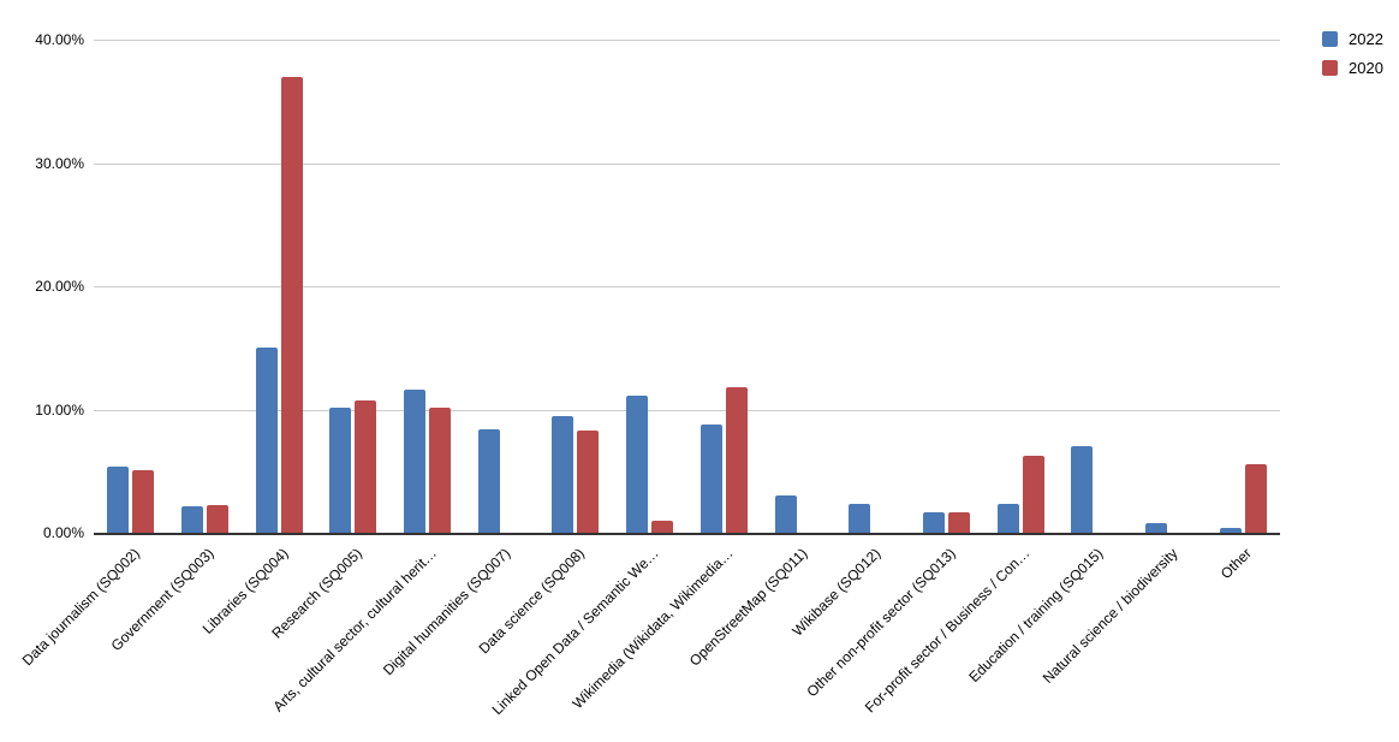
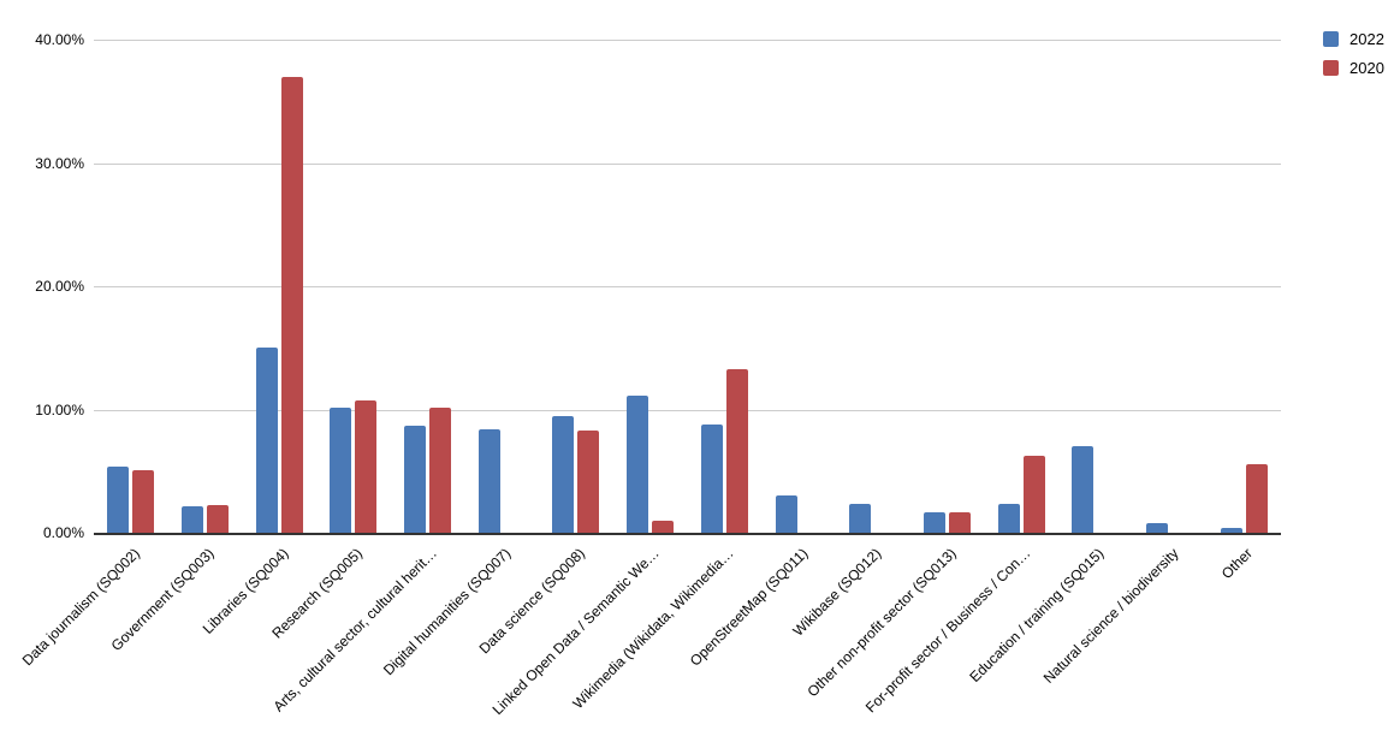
2022/Arts, cultural sector, cultural herit…: 11.6% -> 8.7%
2020/Wikimedia (Wikidata, Wikimedia…: 11.8% -> 13.3%
